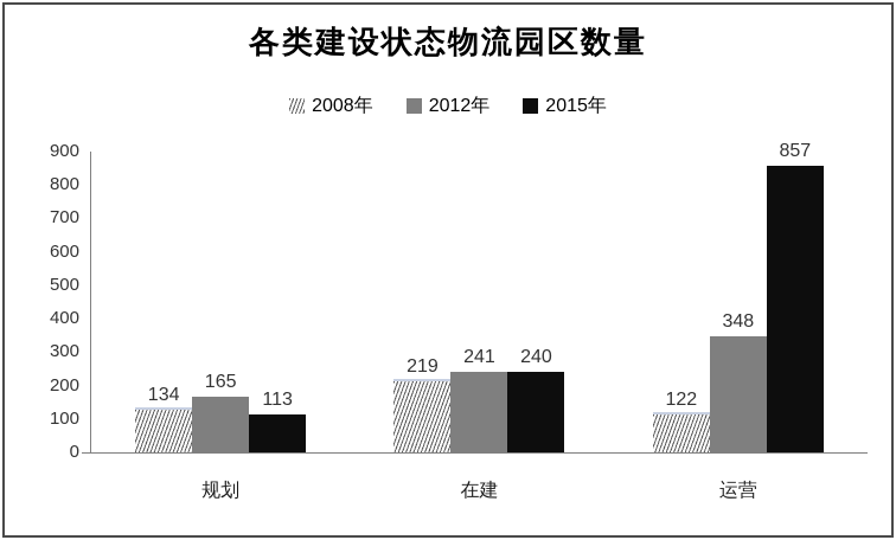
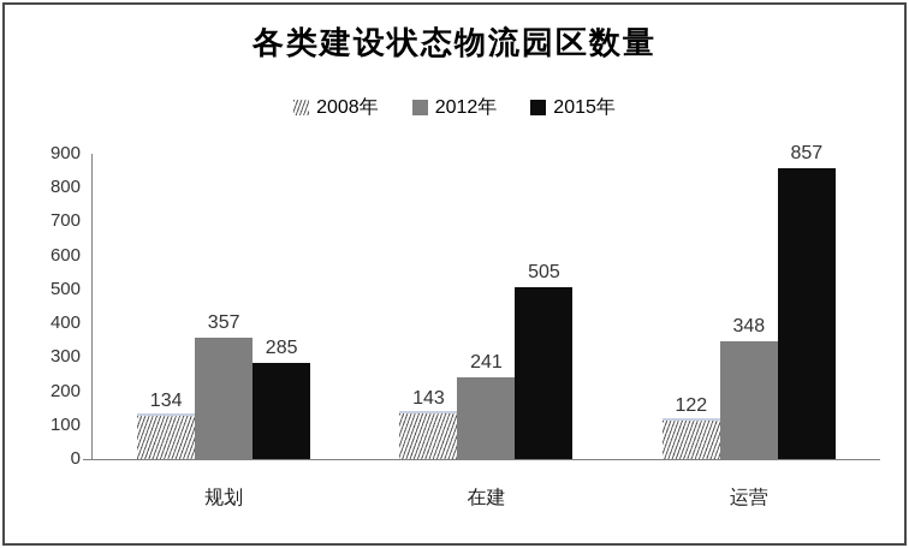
2012年/规划: 165 -> 357
2015年/规划: 113 -> 285
2008年/在建: 219 -> 143
2015年/在建: 240 -> 505
